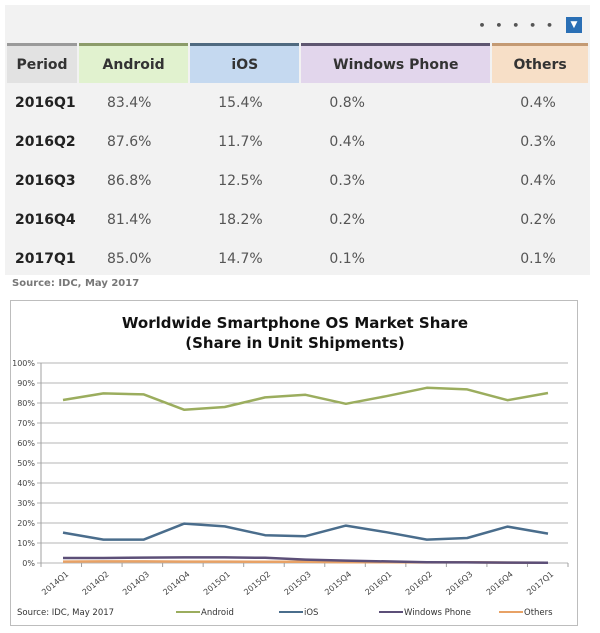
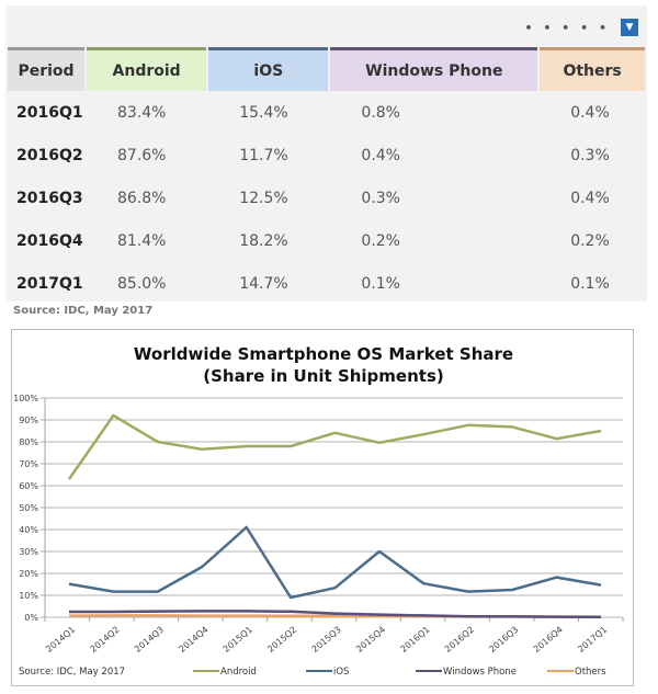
Android/2014Q1: 82% -> 63%
Android/2014Q2: 85% -> 92%
Android/2014Q3: 84% -> 80%
iOS/2014Q4: 20% -> 23%
iOS/2015Q1: 18% -> 41%
Android/2015Q2: 83% -> 78%
iOS/2015Q2: 14% -> 9%
iOS/2015Q4: 19% -> 30%
